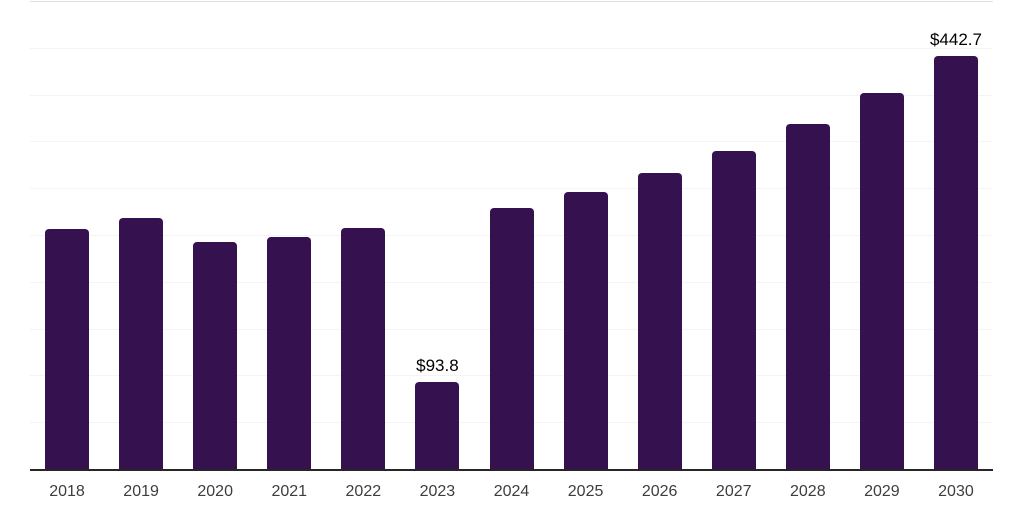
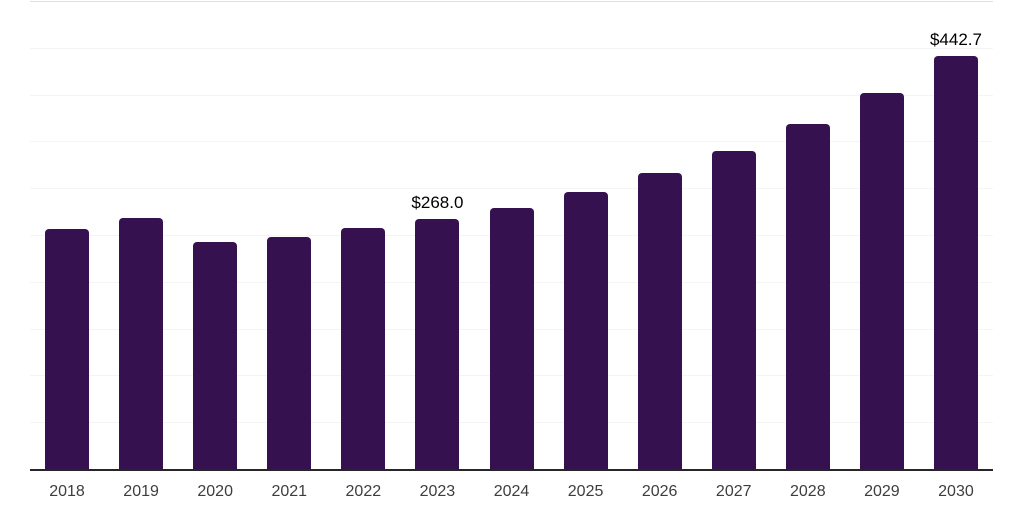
2023: $93.8 -> $268.0
